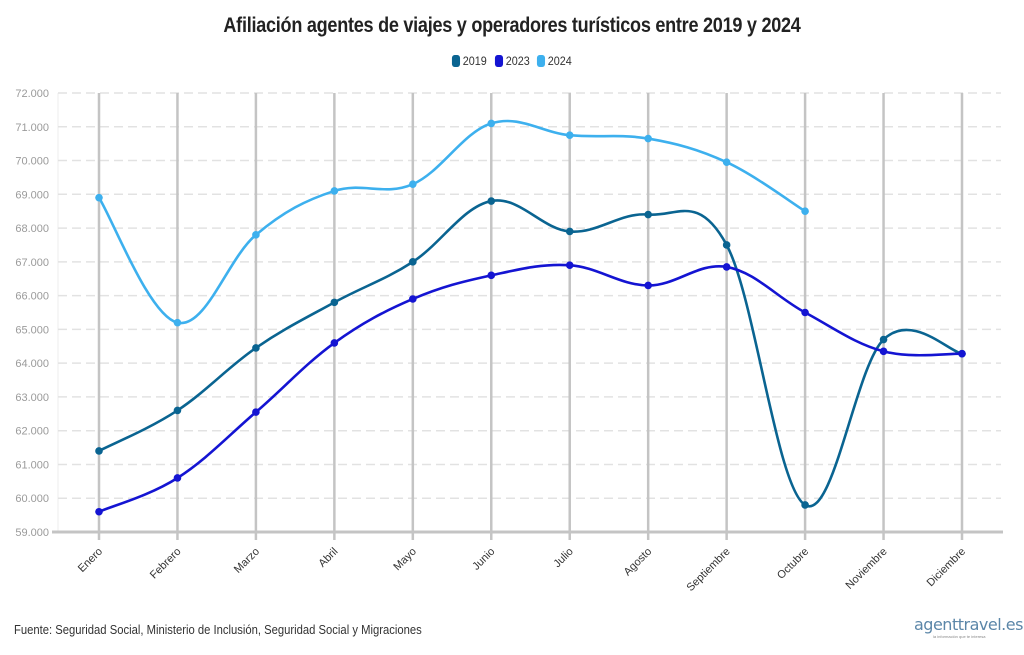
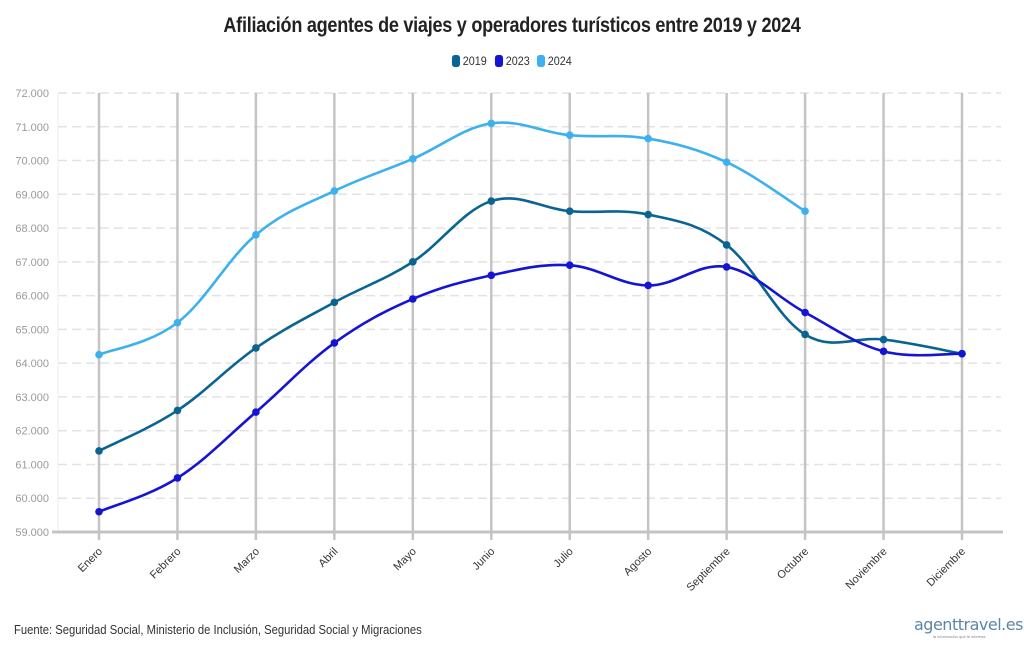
2024/Enero: 68900 -> 64200
2024/Mayo: 69300 -> 70000
2019/Julio: 67900 -> 68500
2019/Octubre: 59800 -> 64800
